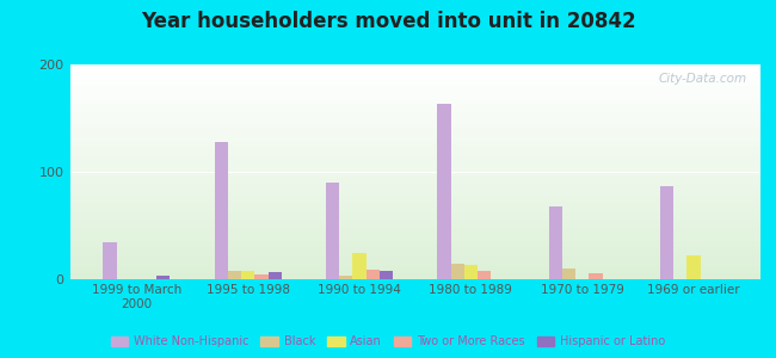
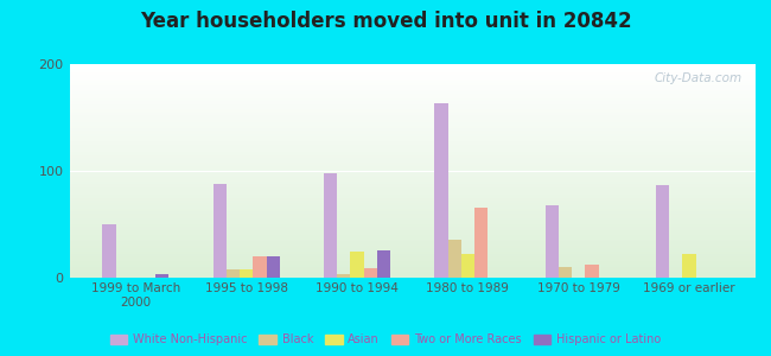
White Non-Hispanic/1999 to March 2000: 35 -> 50
White Non-Hispanic/1995 to 1998: 128 -> 88
Two or More Races/1995 to 1998: 5 -> 20
Hispanic or Latino/1995 to 1998: 7 -> 20
White Non-Hispanic/1990 to 1994: 90 -> 98
Hispanic or Latino/1990 to 1994: 8 -> 26
Black/1980 to 1989: 15 -> 36
Asian/1980 to 1989: 13 -> 22
Two or More Races/1980 to 1989: 8 -> 66
Two or More Races/1970 to 1979: 6 -> 12
